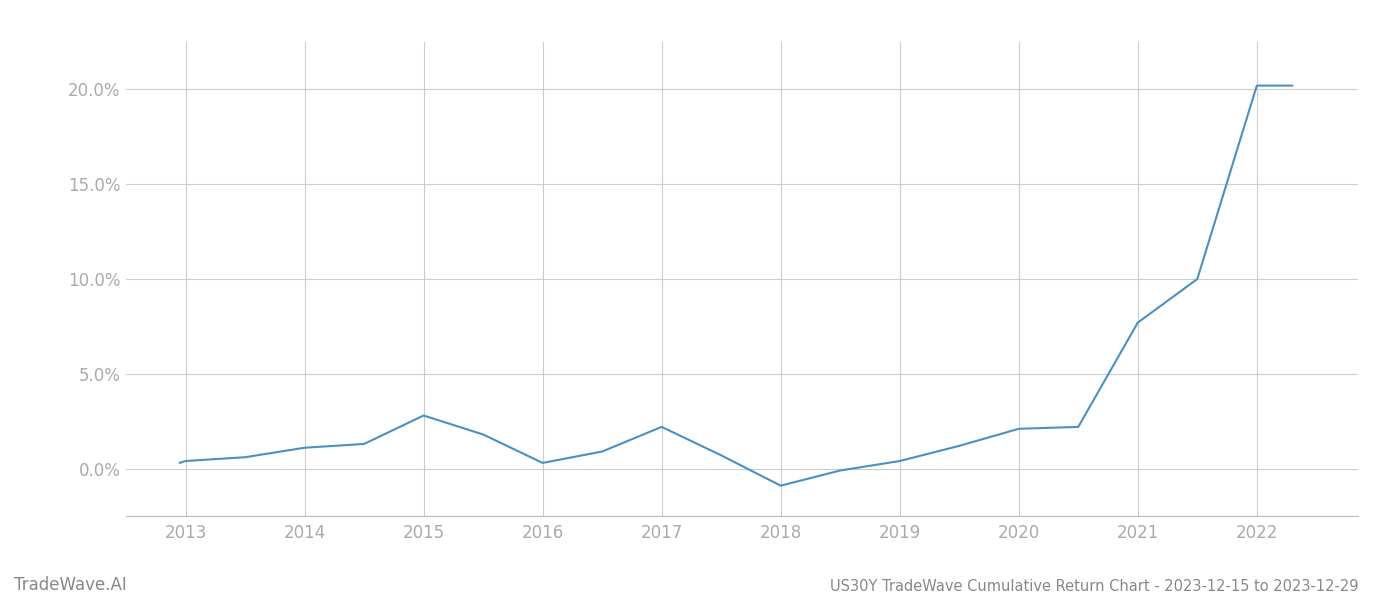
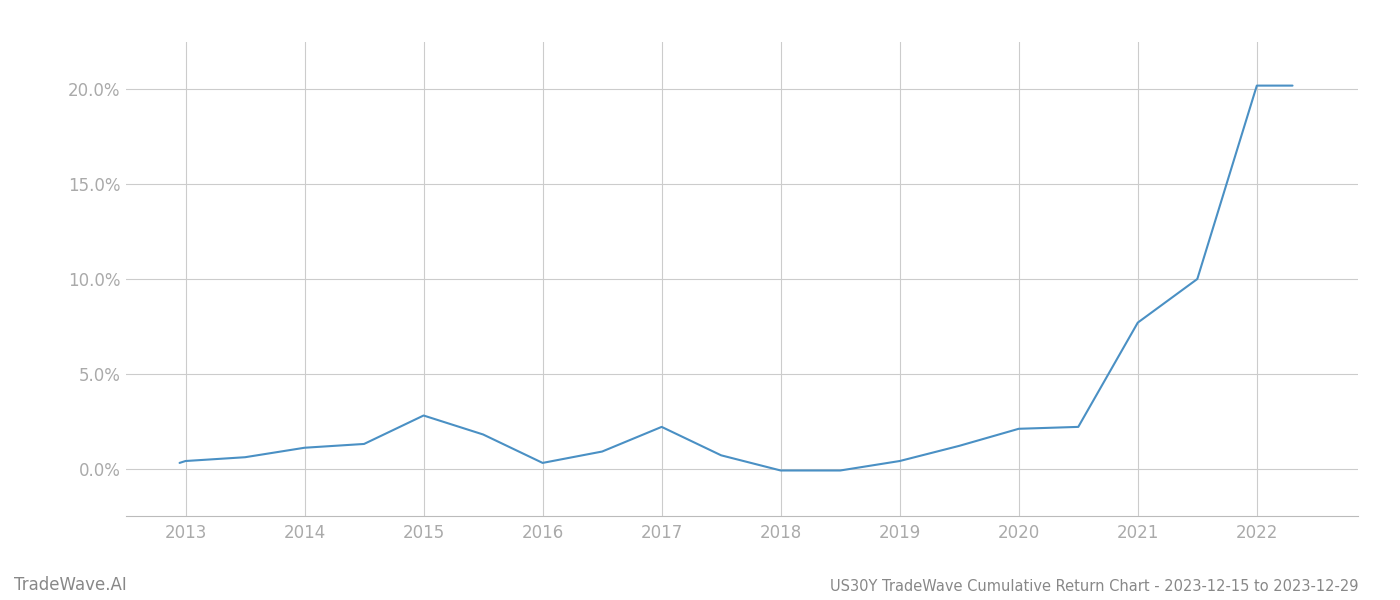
2018: -0.9% -> -0.1%
